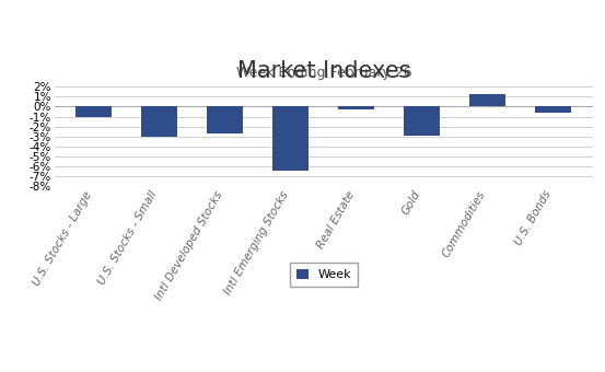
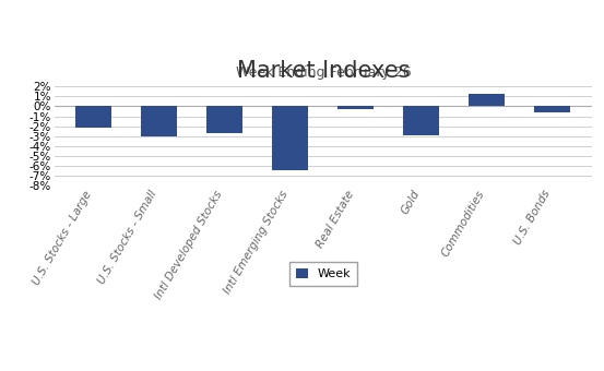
U.S. Stocks - Large: -1.0% -> -2.2%
